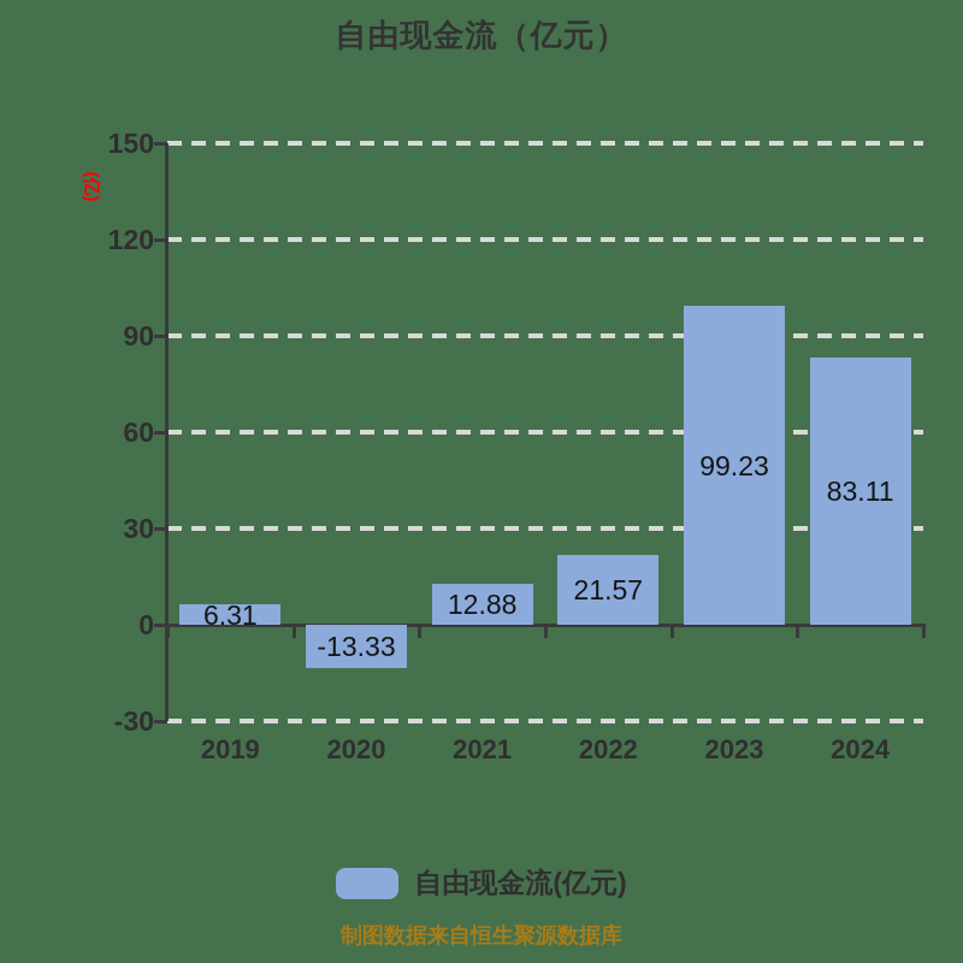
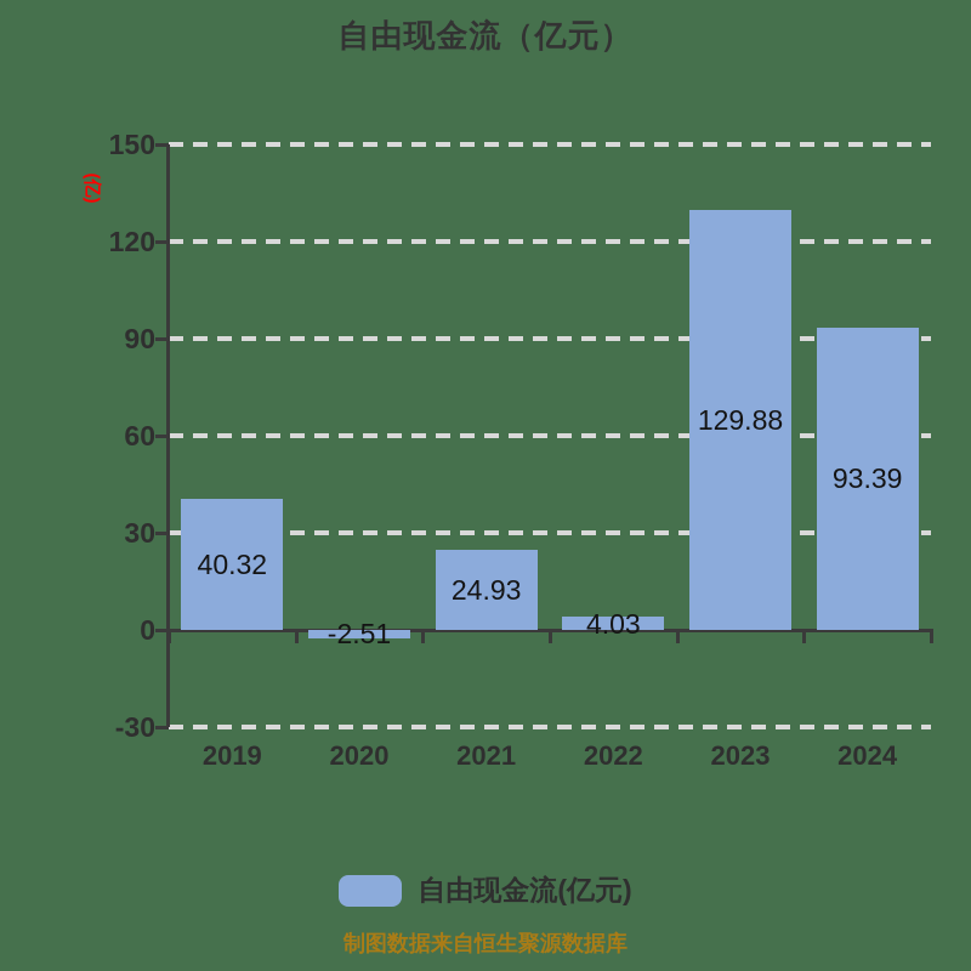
2019: 6.31 -> 40.32
2020: -13.33 -> -2.51
2021: 12.88 -> 24.93
2022: 21.57 -> 4.03
2023: 99.23 -> 129.88
2024: 83.11 -> 93.39
